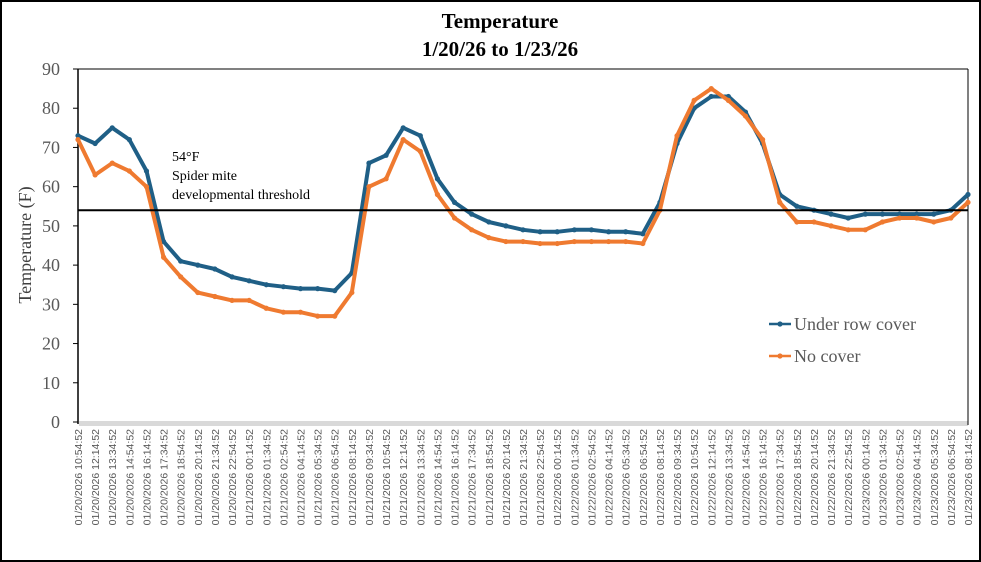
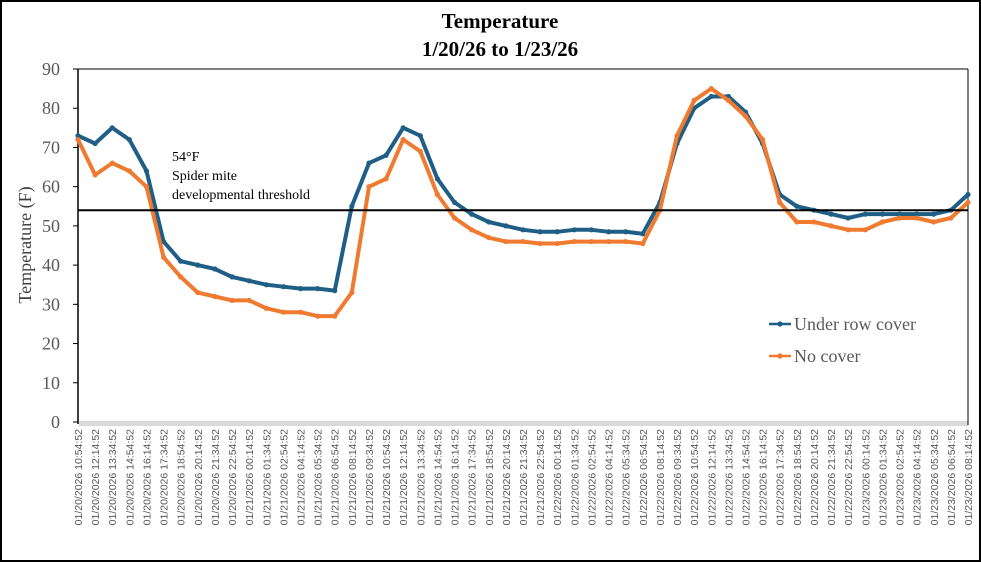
Under row cover/01/21/2026 08:14:52: 38 -> 55
